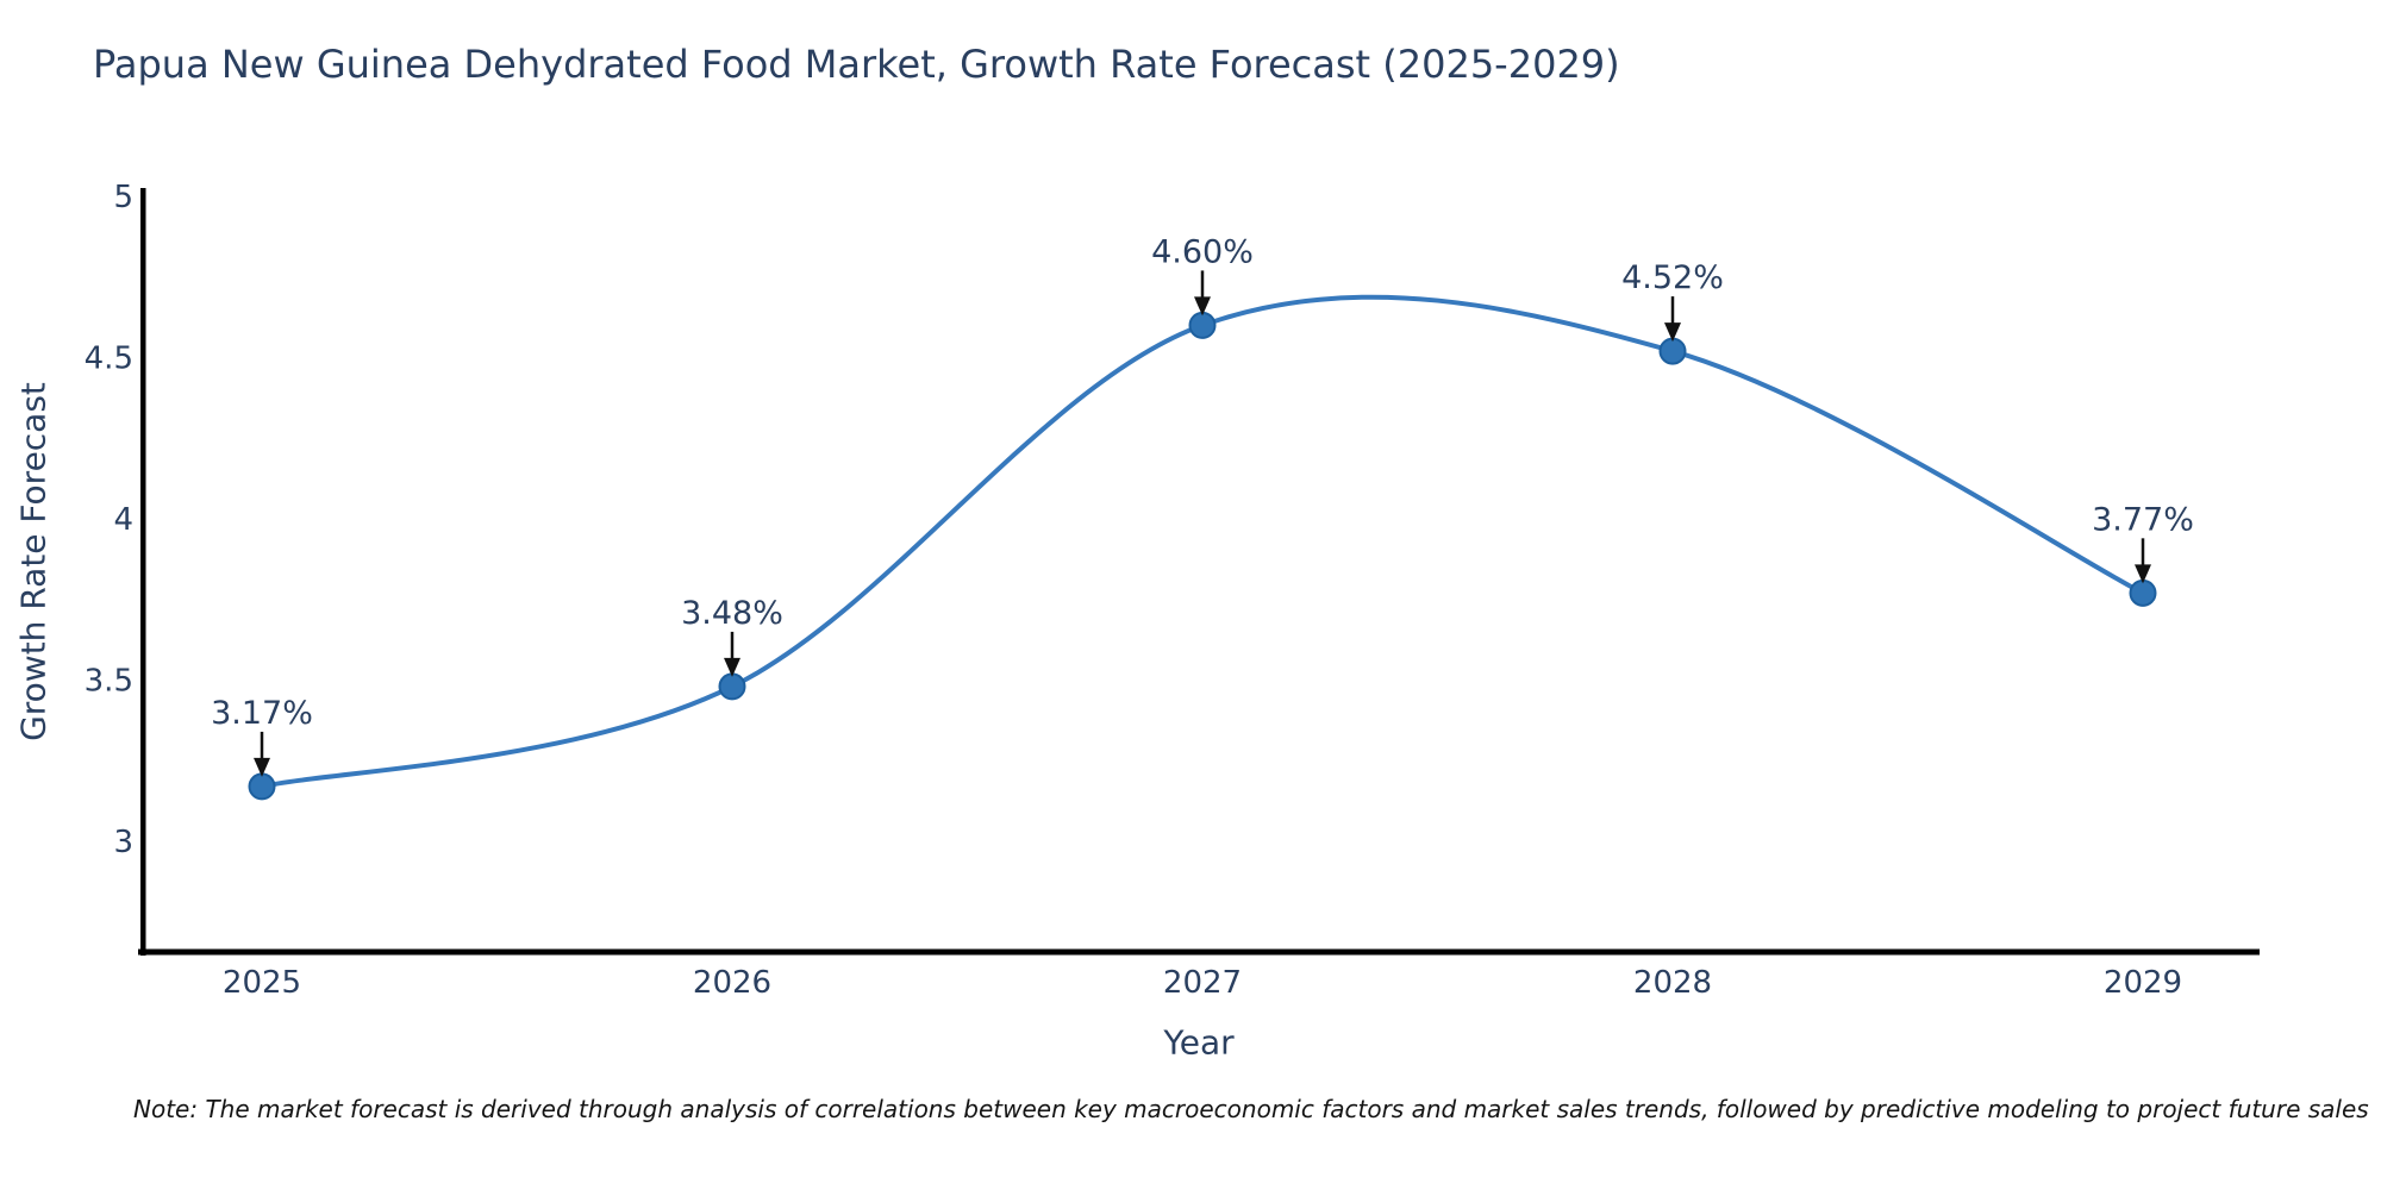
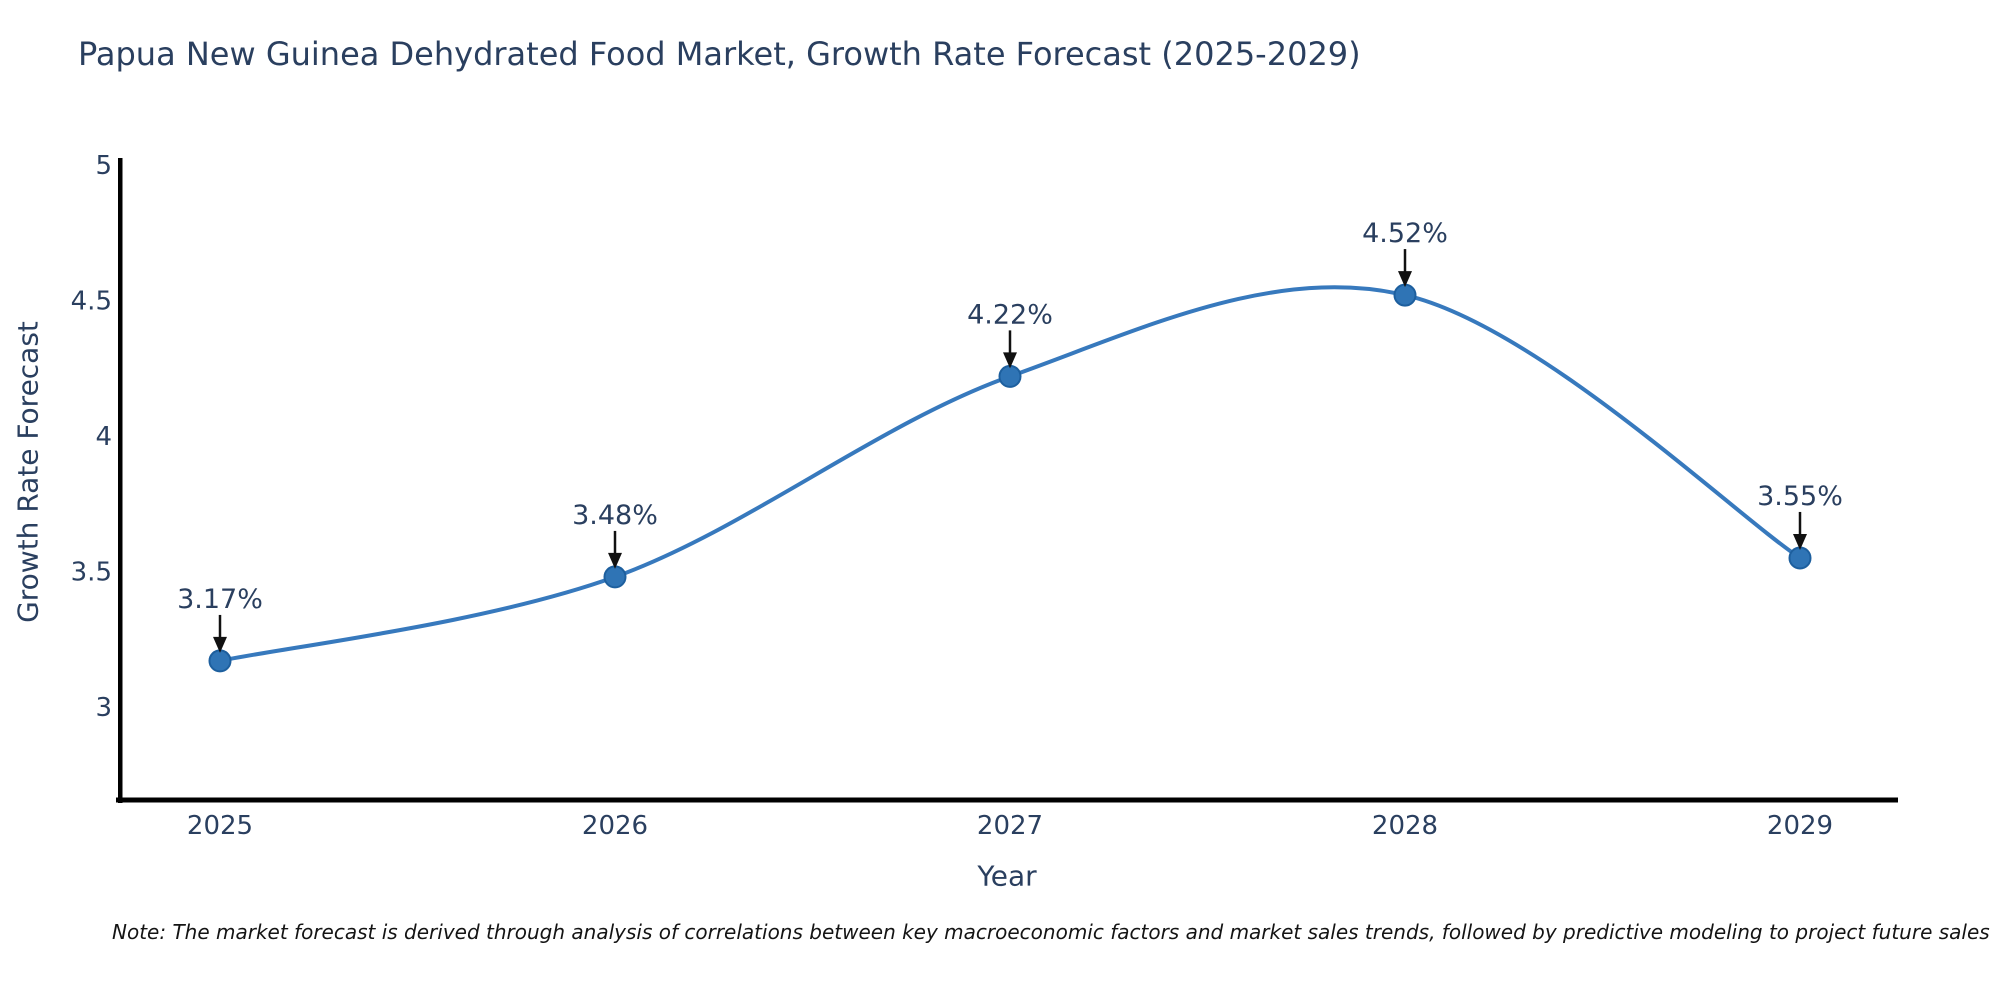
2027: 4.60% -> 4.22%
2029: 3.77% -> 3.55%
